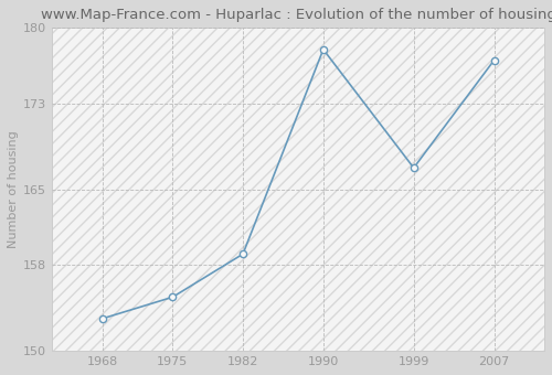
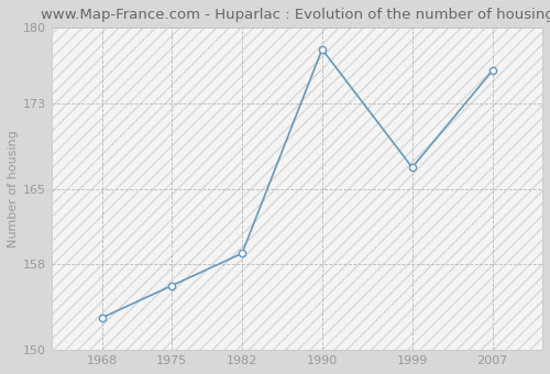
1975: 155 -> 156
2007: 177 -> 176
